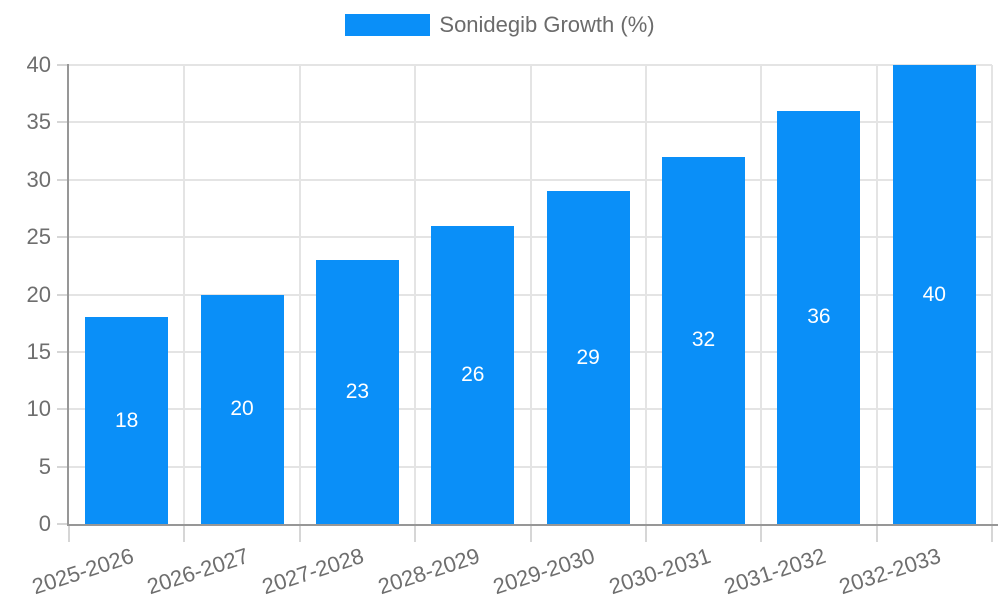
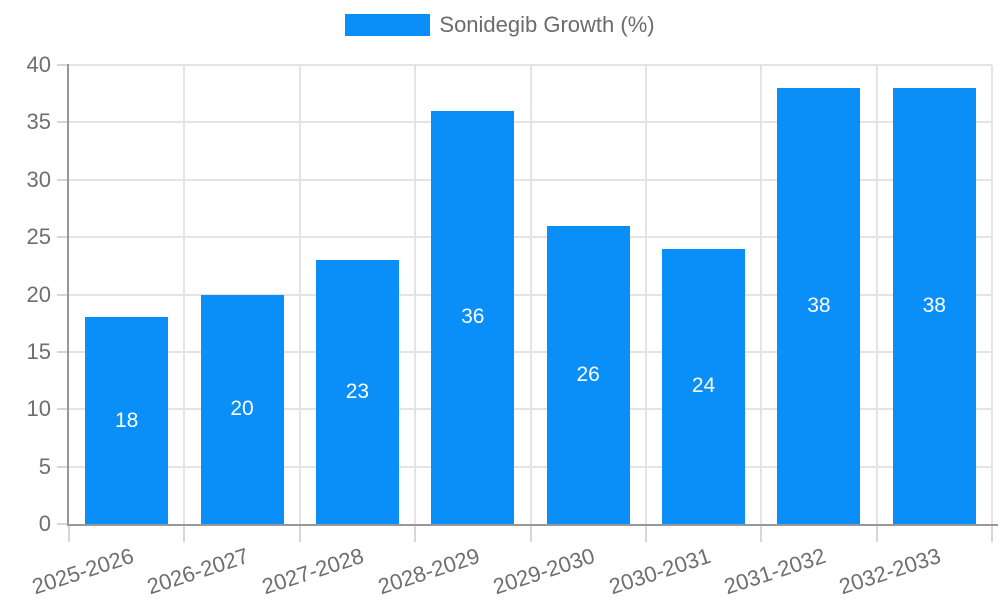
2028-2029: 26 -> 36
2029-2030: 29 -> 26
2030-2031: 32 -> 24
2031-2032: 36 -> 38
2032-2033: 40 -> 38
